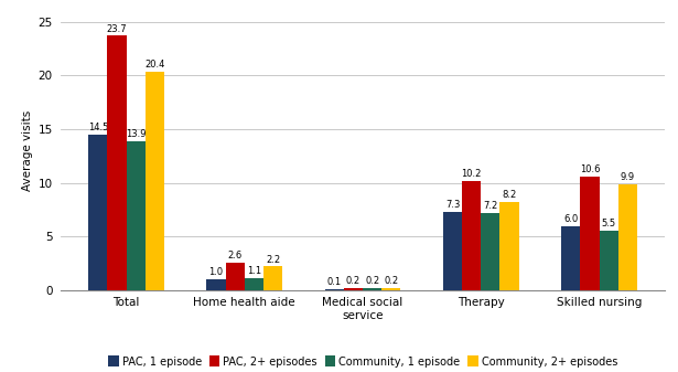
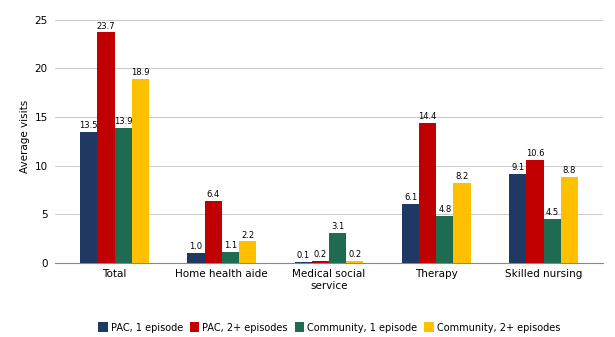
PAC, 1 episode/Total: 14.5 -> 13.5
Community, 2+ episodes/Total: 20.4 -> 18.9
PAC, 2+ episodes/Home health aide: 2.6 -> 6.4
Community, 1 episode/Medical social service: 0.2 -> 3.1
PAC, 1 episode/Therapy: 7.3 -> 6.1
PAC, 2+ episodes/Therapy: 10.2 -> 14.4
Community, 1 episode/Therapy: 7.2 -> 4.8
PAC, 1 episode/Skilled nursing: 6.0 -> 9.1
Community, 1 episode/Skilled nursing: 5.5 -> 4.5
Community, 2+ episodes/Skilled nursing: 9.9 -> 8.8
